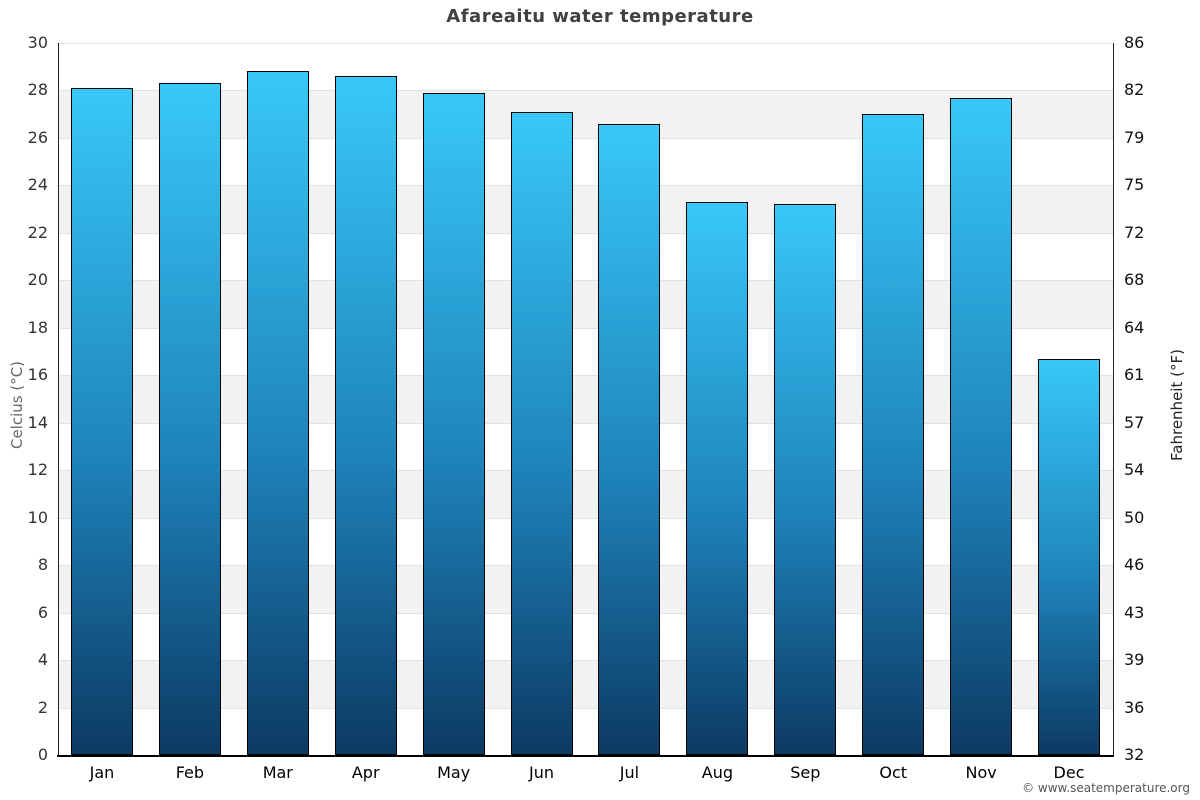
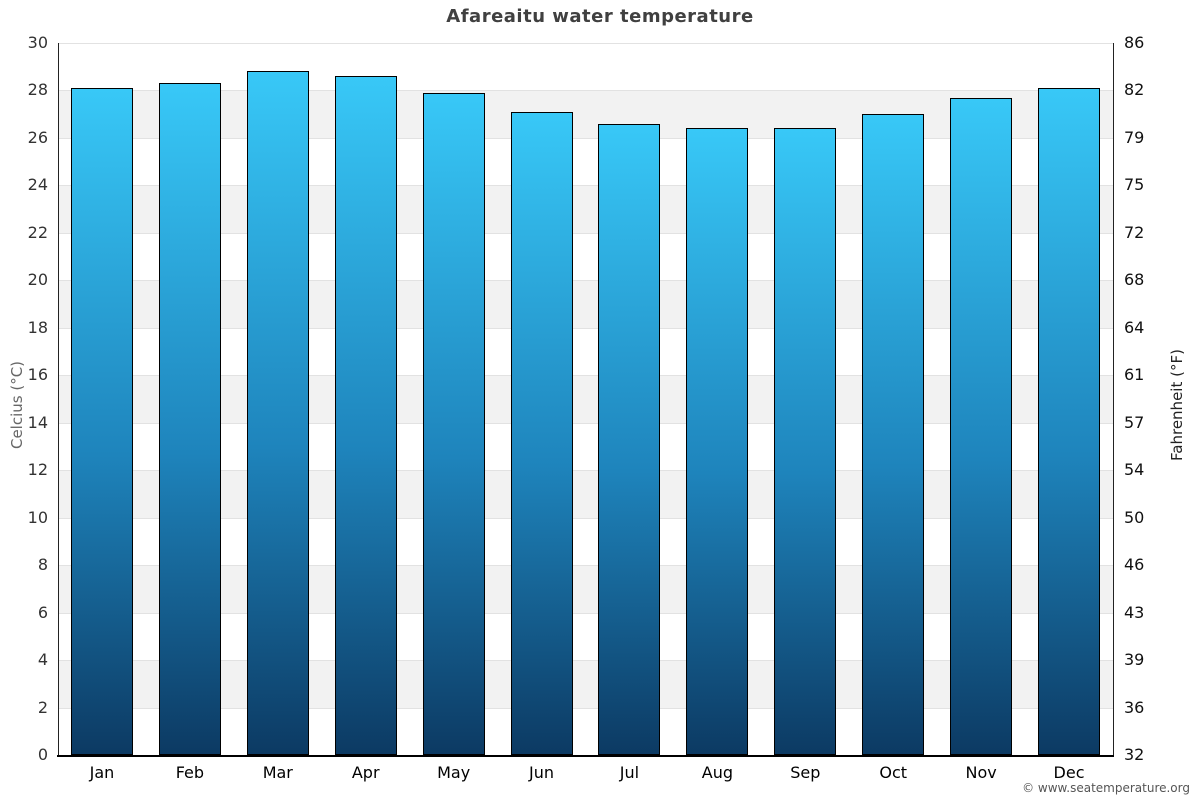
Aug: 23.3 -> 26.4
Sep: 23.2 -> 26.4
Dec: 16.7 -> 28.1
